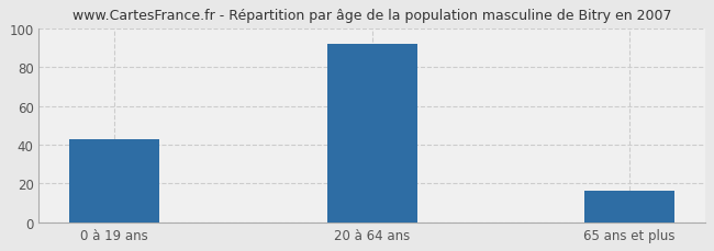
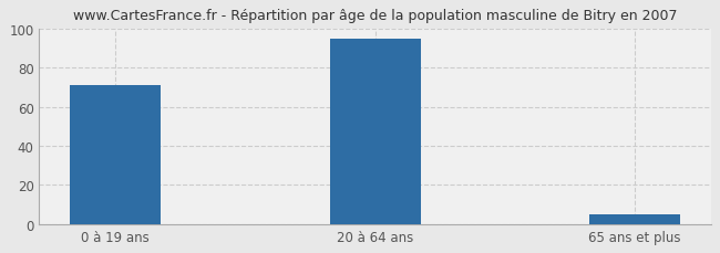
0 à 19 ans: 43 -> 71
20 à 64 ans: 92 -> 95
65 ans et plus: 16 -> 5
